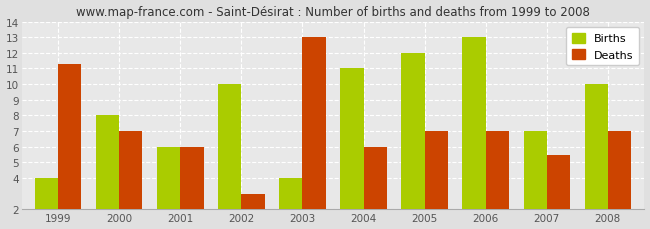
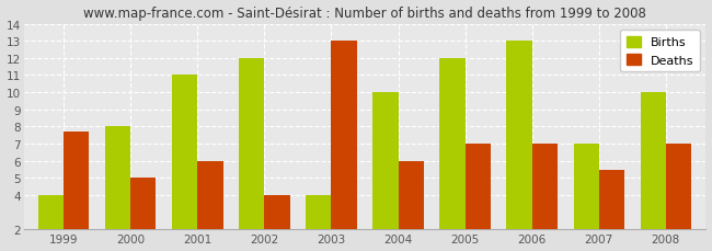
Deaths/1999: 11.3 -> 7.7
Deaths/2000: 7.0 -> 5.0
Births/2001: 6 -> 11
Births/2002: 10 -> 12
Deaths/2002: 3.0 -> 4.0
Births/2004: 11 -> 10
